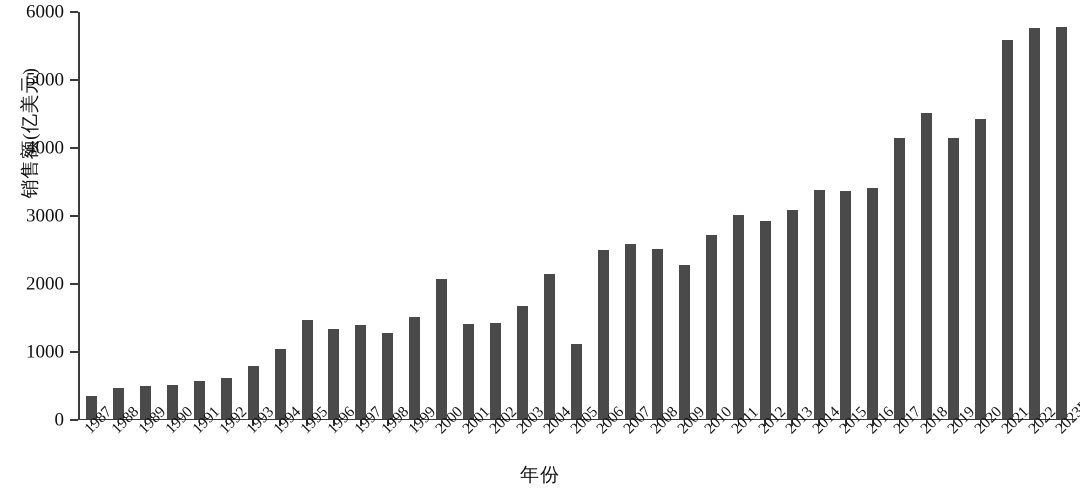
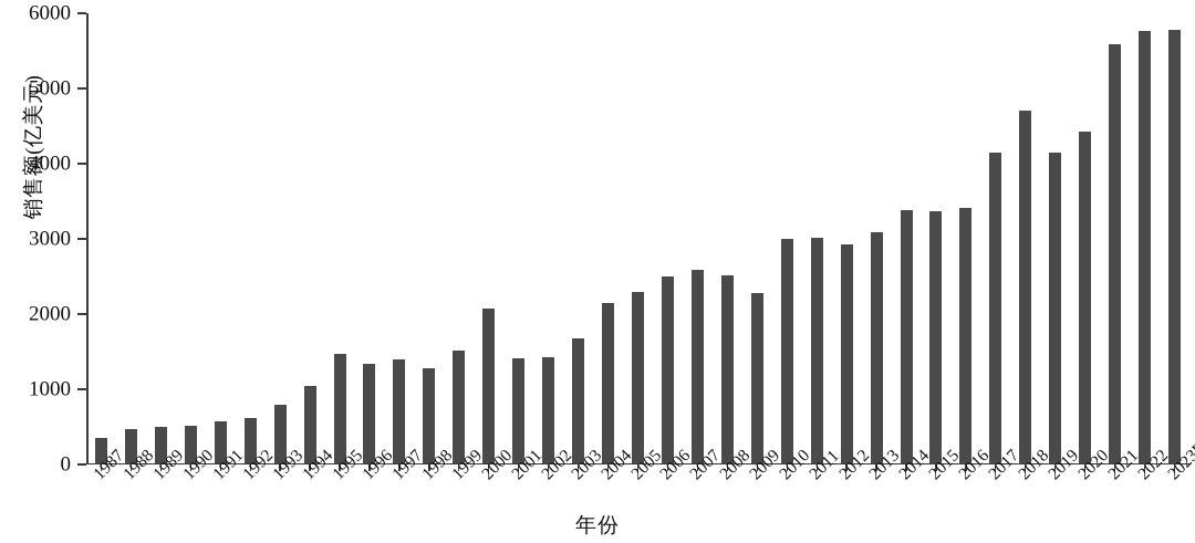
2005: 1100 -> 2300
2010: 2700 -> 3000
2018: 4500 -> 4700
